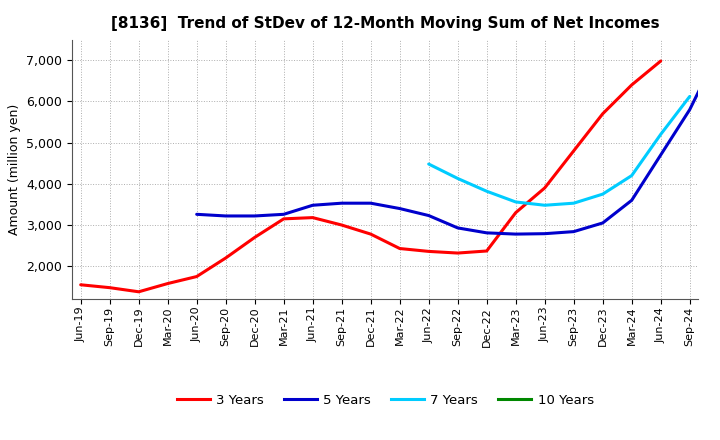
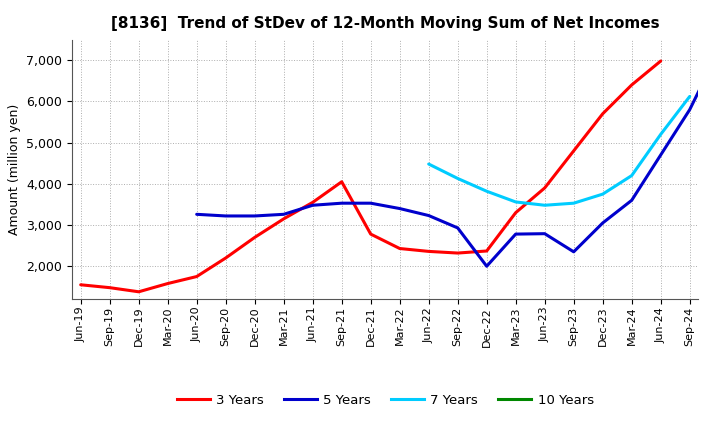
3 Years/Jun-21: 3,180 -> 3,550
3 Years/Sep-21: 3,000 -> 4,050
5 Years/Dec-22: 2,810 -> 2,000
5 Years/Sep-23: 2,840 -> 2,350
